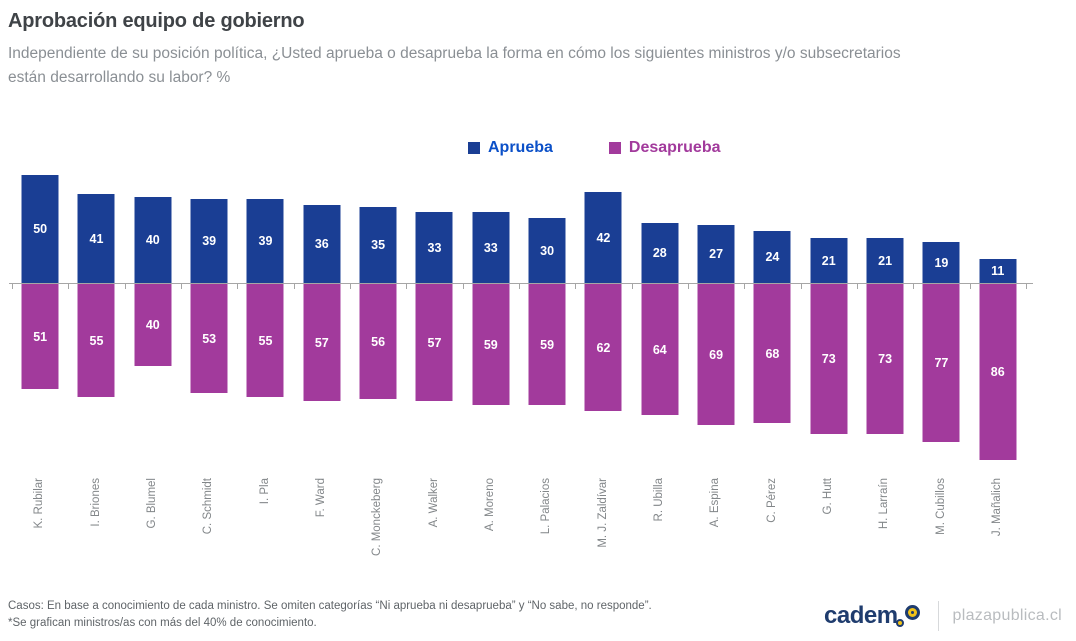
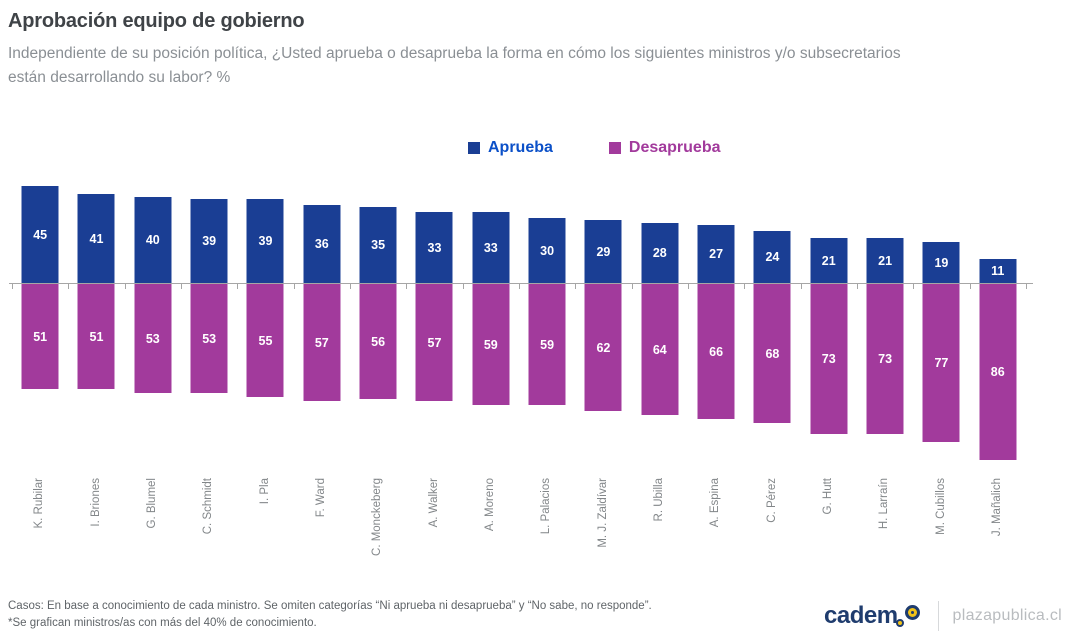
Aprueba/K. Rubilar: 50 -> 45
Desaprueba/I. Briones: 55 -> 51
Desaprueba/G. Blumel: 40 -> 53
Aprueba/M. J. Zaldívar: 42 -> 29
Desaprueba/A. Espina: 69 -> 66
